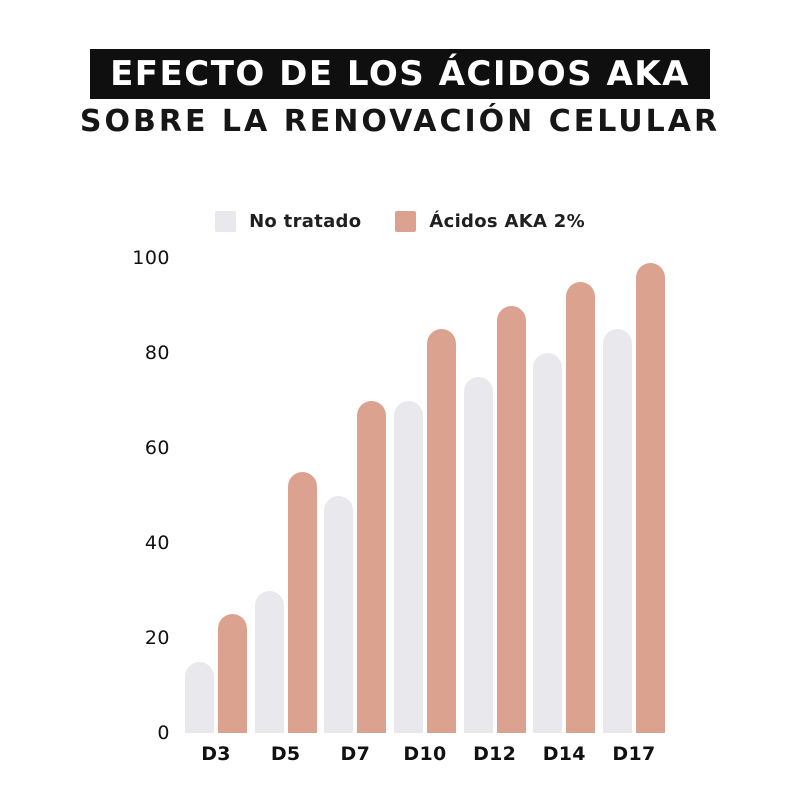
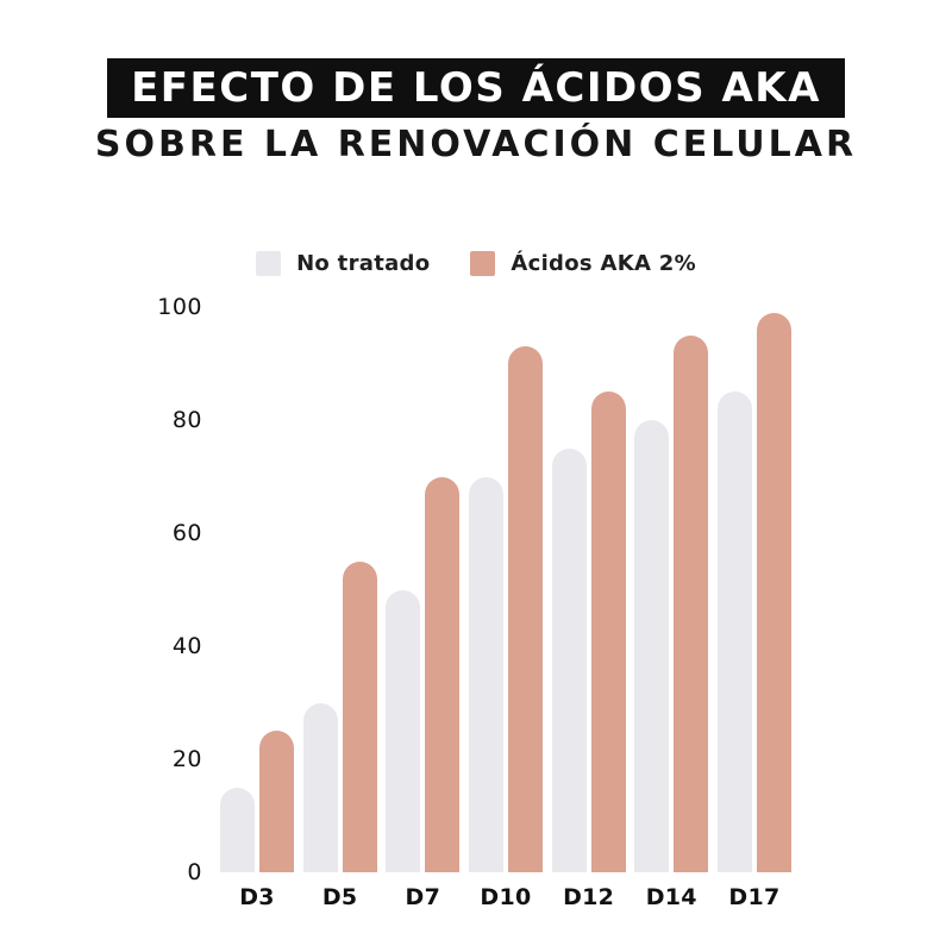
Ácidos AKA 2%/D10: 85 -> 93
Ácidos AKA 2%/D12: 90 -> 85
